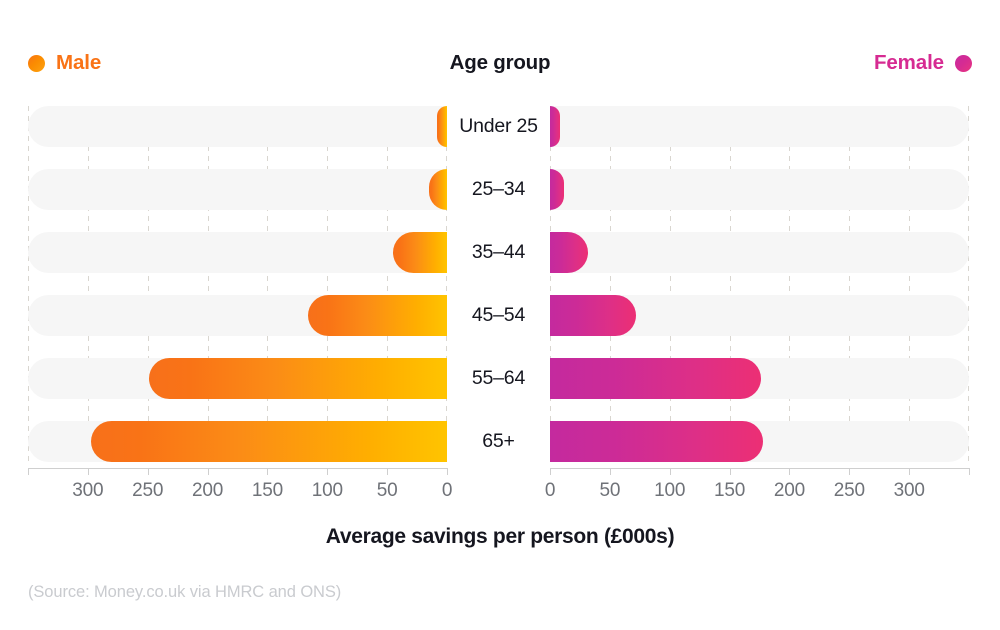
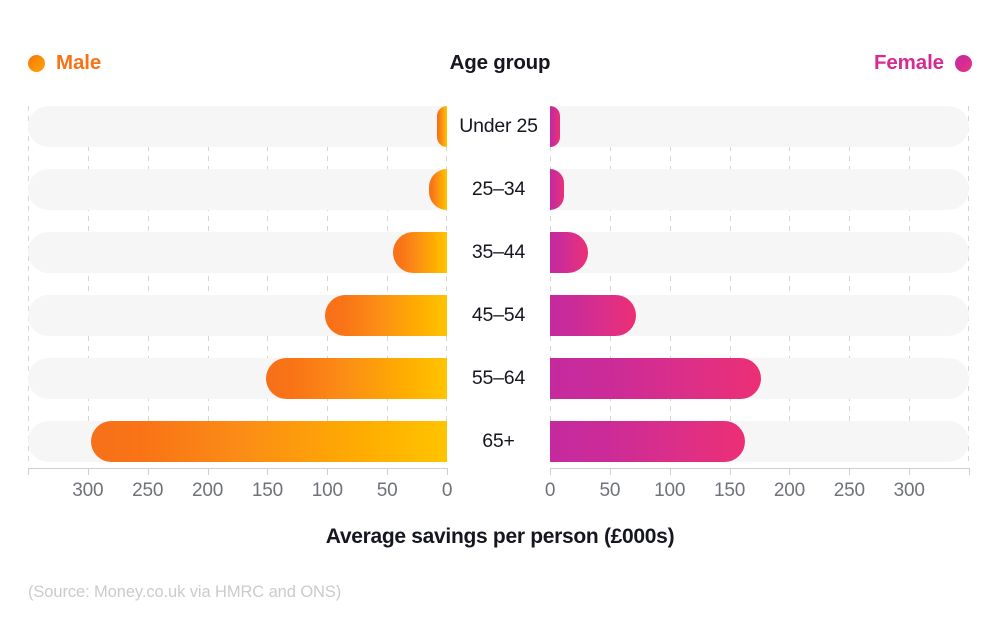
Male/45–54: 116 -> 102
Male/55–64: 249 -> 151
Female/65+: 178 -> 163
